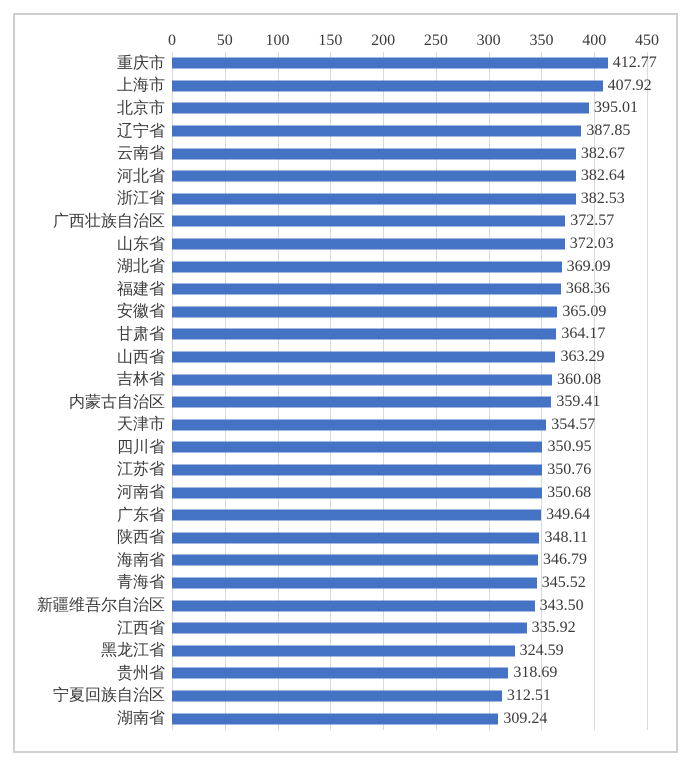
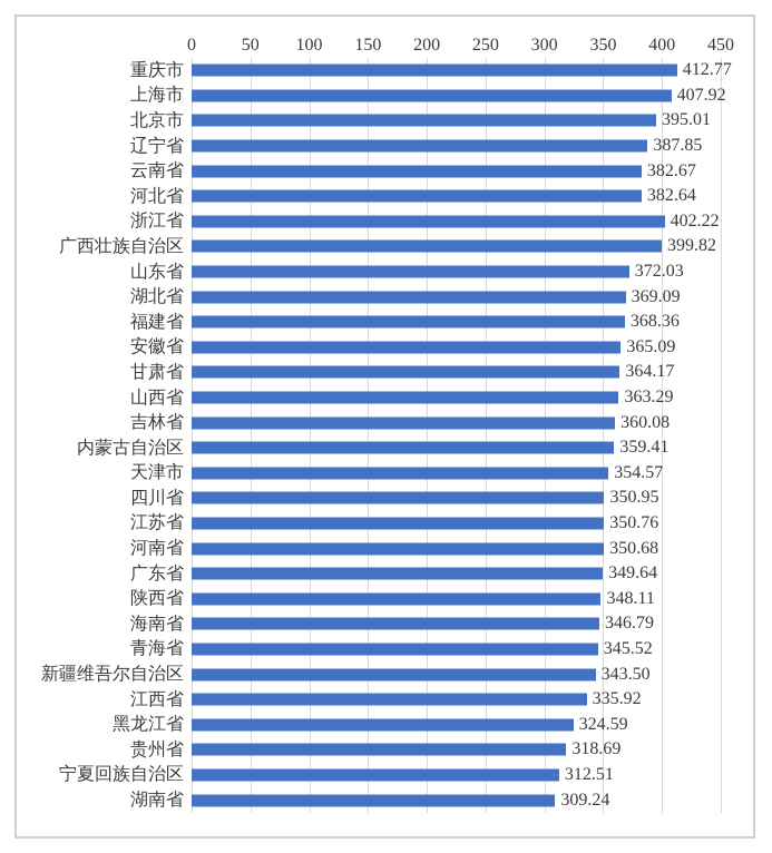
浙江省: 382.53 -> 402.22
广西壮族自治区: 372.57 -> 399.82
